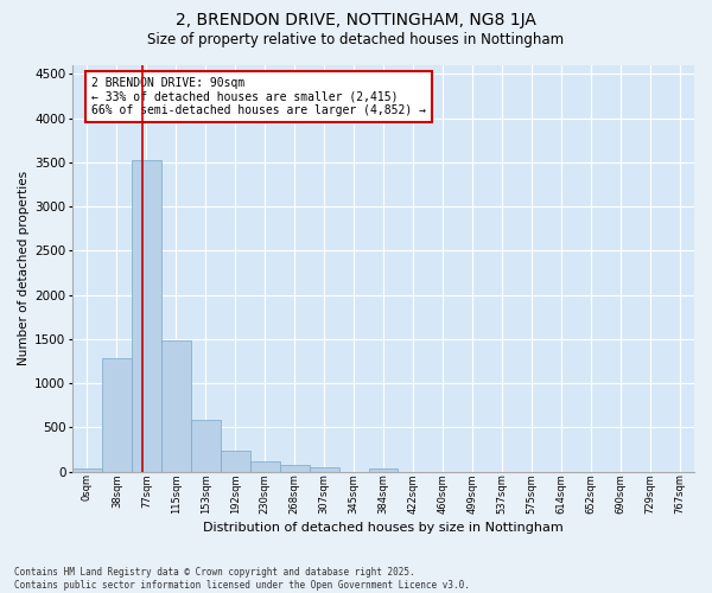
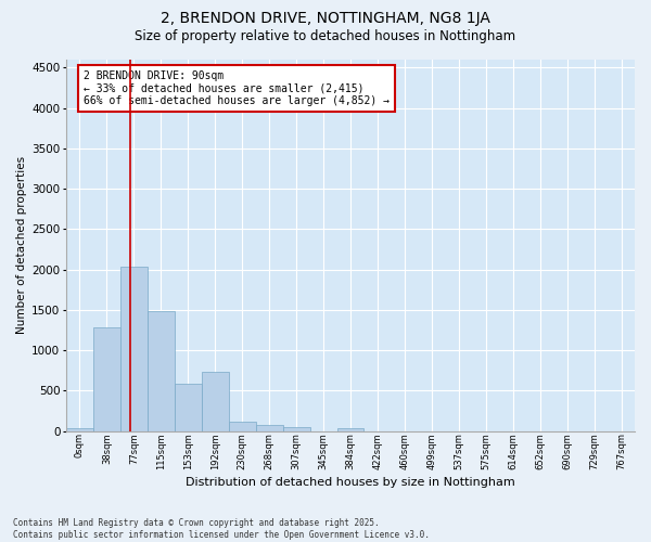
77sqm: 3530 -> 2040
192sqm: 240 -> 740
